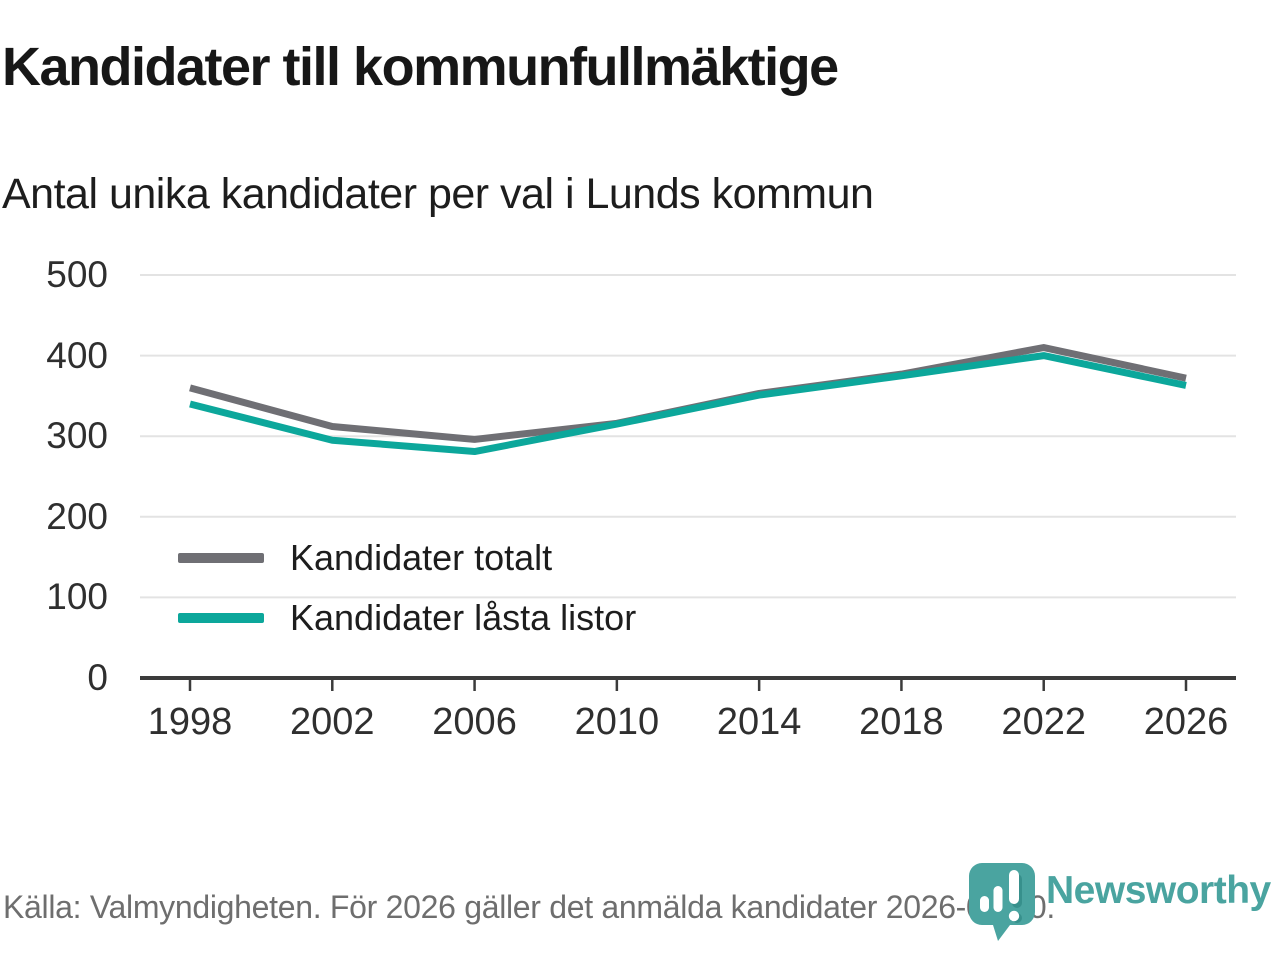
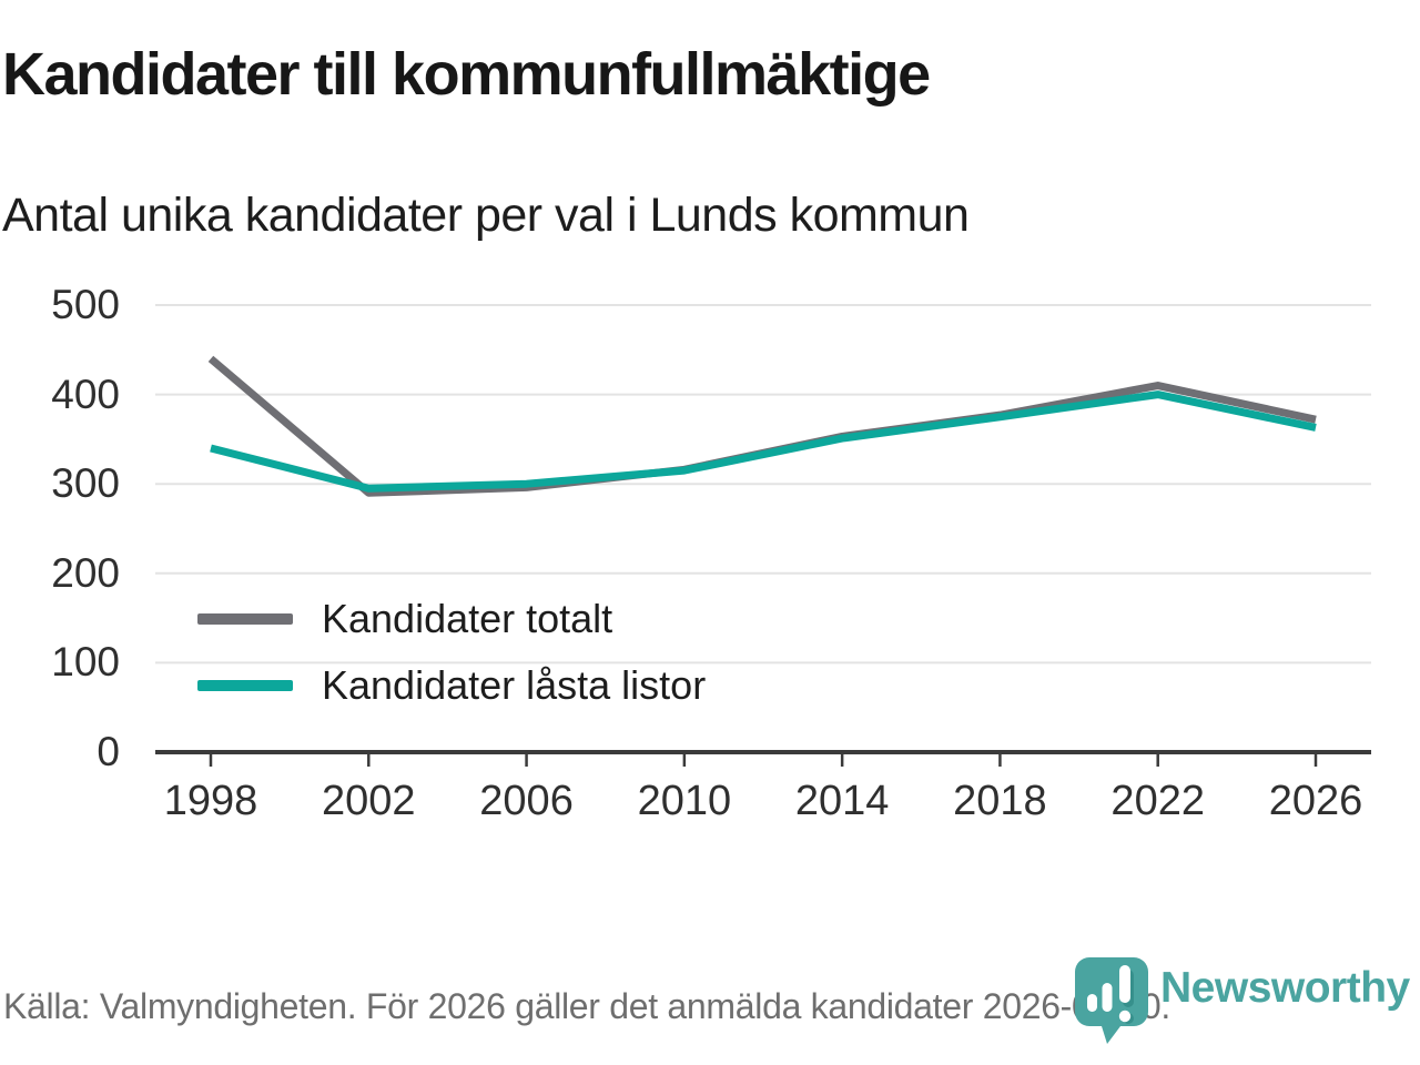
Kandidater totalt/1998: 360 -> 440
Kandidater totalt/2002: 310 -> 290
Kandidater låsta listor/2006: 280 -> 300
